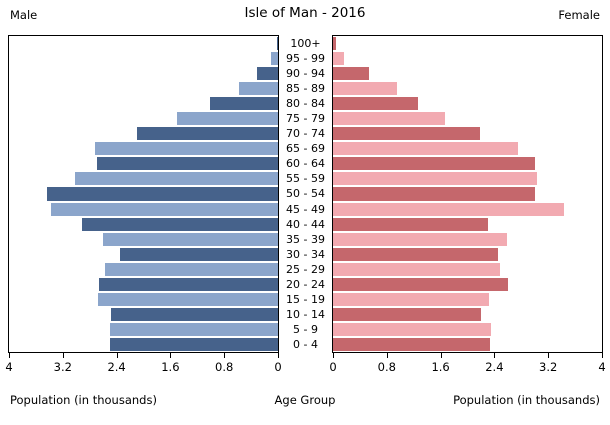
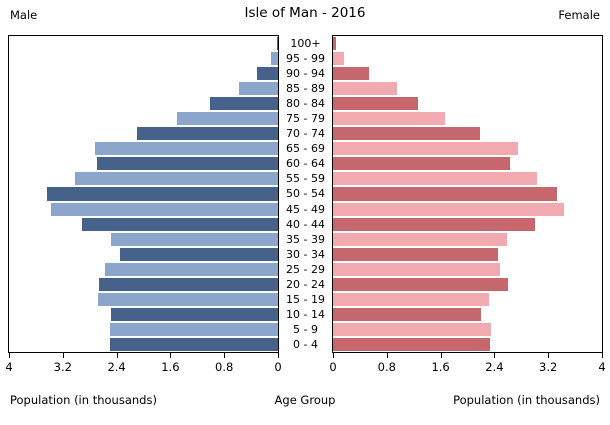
Female/60 - 64: 3.0 -> 2.6
Female/50 - 54: 3.0 -> 3.3
Female/40 - 44: 2.3 -> 3.0
Male/35 - 39: 2.6 -> 2.5
